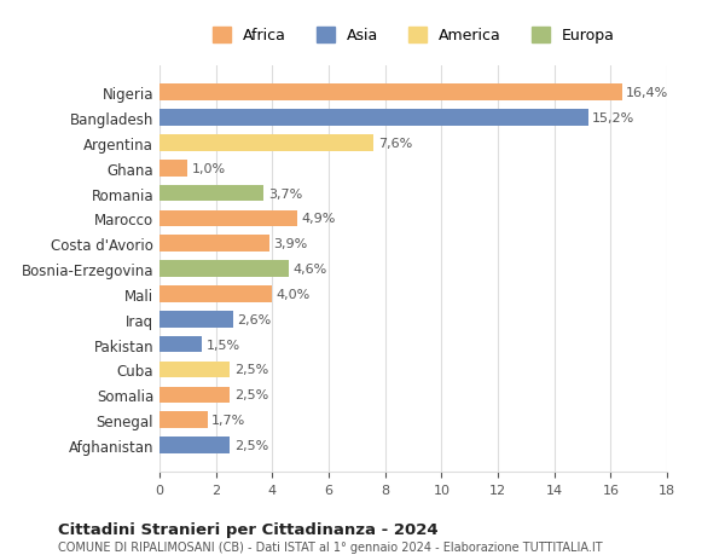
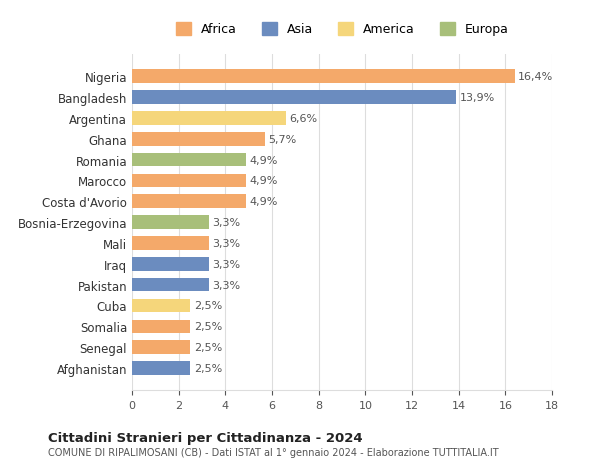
Bangladesh: 15,2% -> 13,9%
Argentina: 7,6% -> 6,6%
Ghana: 1,0% -> 5,7%
Romania: 3,7% -> 4,9%
Costa d'Avorio: 3,9% -> 4,9%
Bosnia-Erzegovina: 4,6% -> 3,3%
Mali: 4,0% -> 3,3%
Iraq: 2,6% -> 3,3%
Pakistan: 1,5% -> 3,3%
Senegal: 1,7% -> 2,5%
